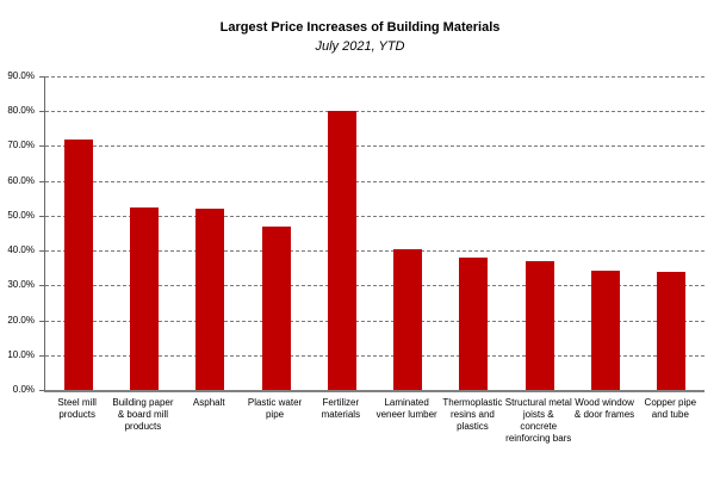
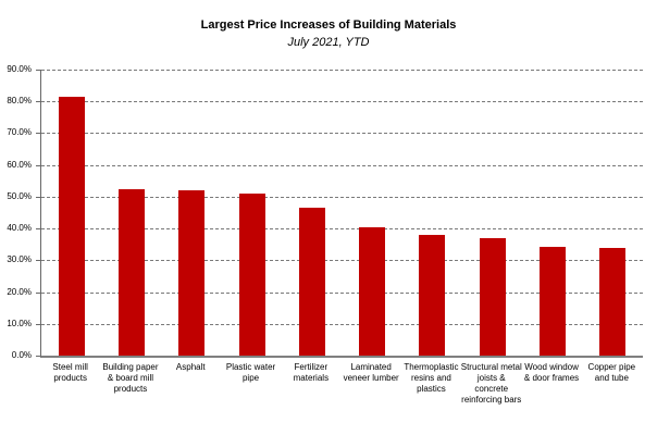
Steel mill products: 72% -> 81%
Plastic water pipe: 47% -> 51%
Fertilizer materials: 80% -> 46%
